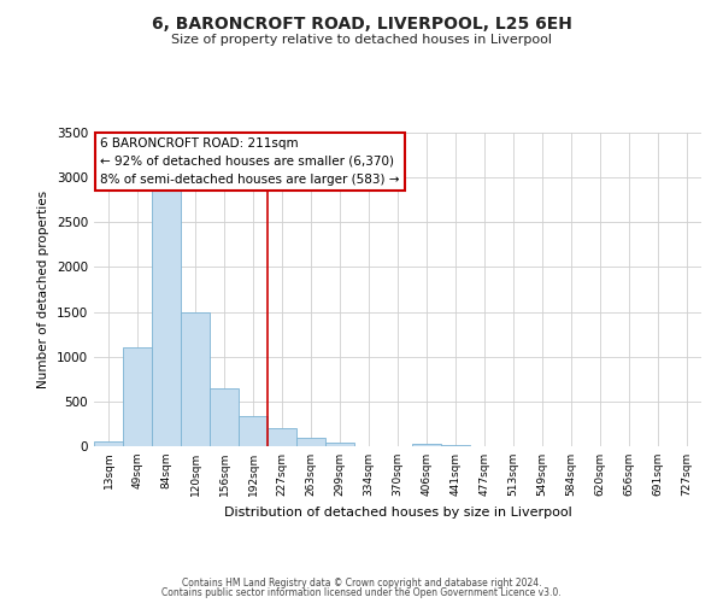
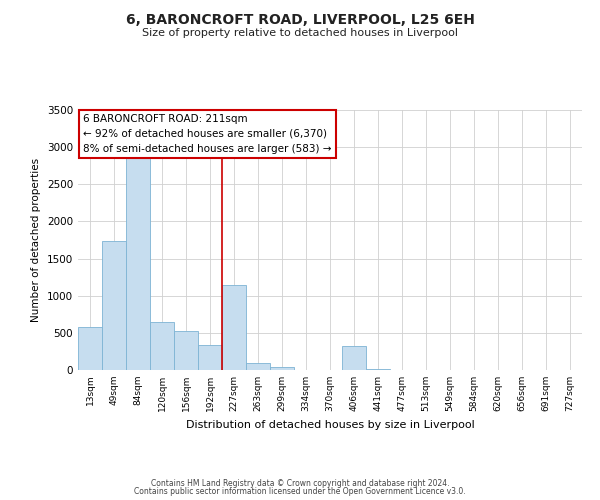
13sqm: 50 -> 580
49sqm: 1100 -> 1740
120sqm: 1500 -> 640
156sqm: 650 -> 520
227sqm: 200 -> 1140
406sqm: 30 -> 320
